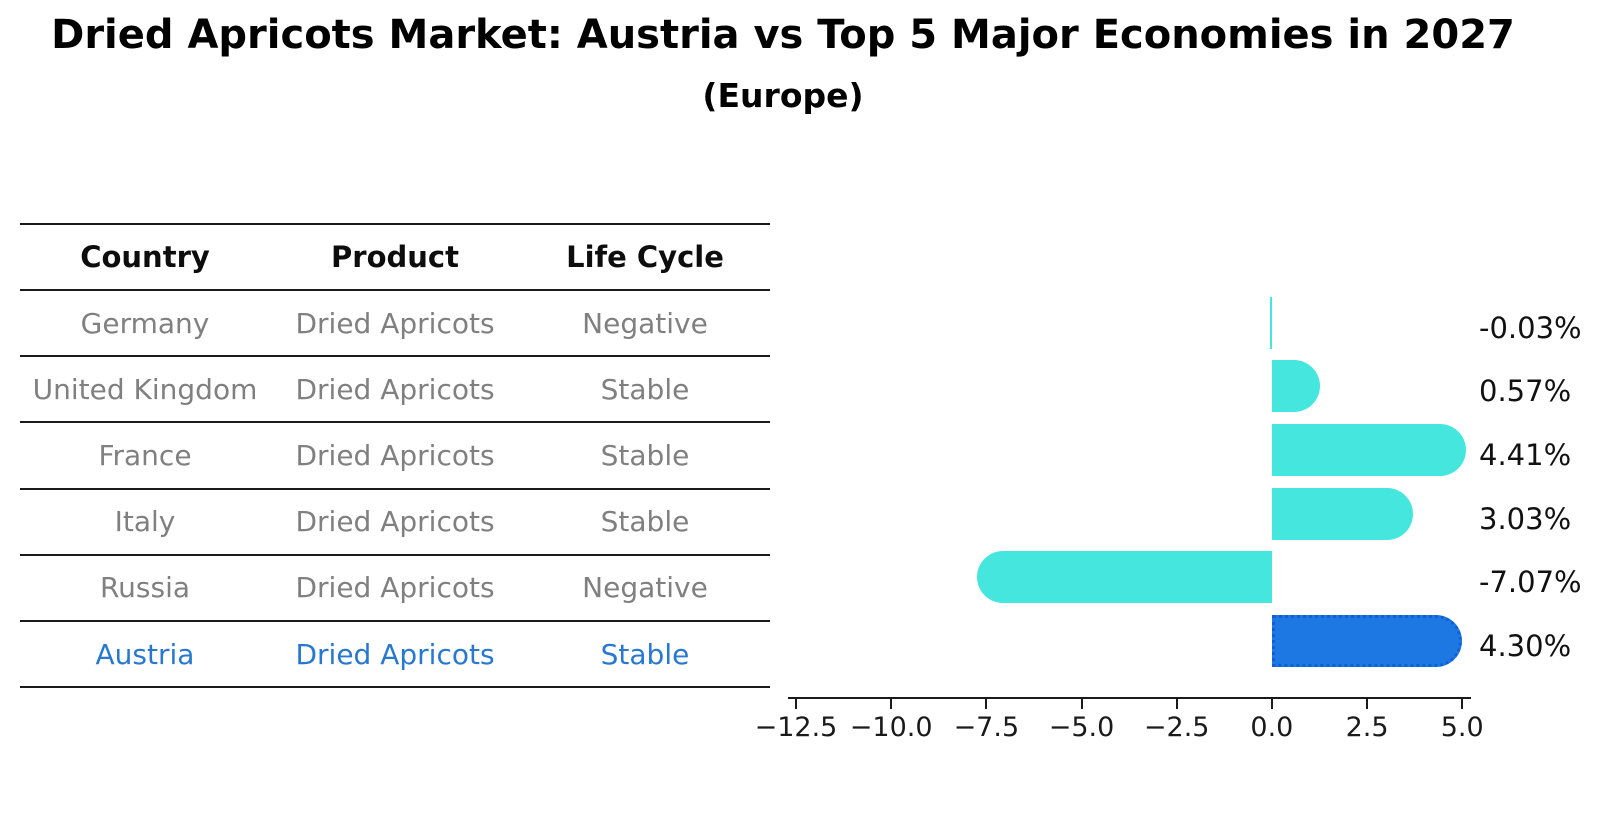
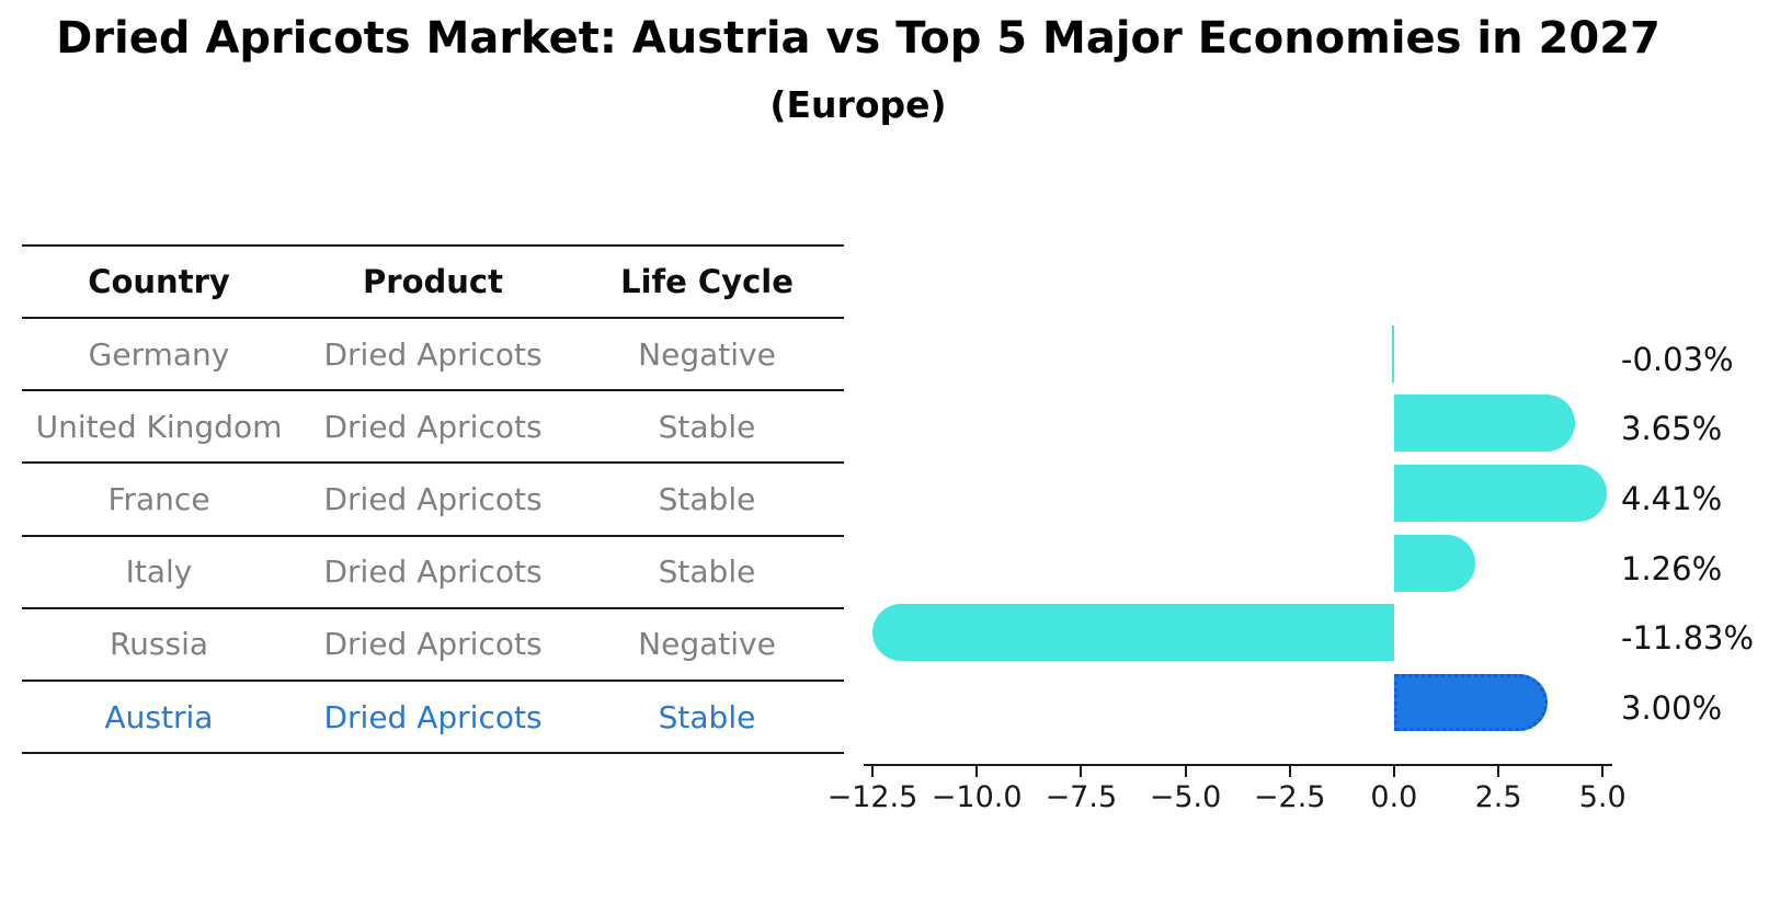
United Kingdom: 0.57% -> 3.65%
Italy: 3.03% -> 1.26%
Russia: -7.07% -> -11.83%
Austria: 4.30% -> 3.00%
